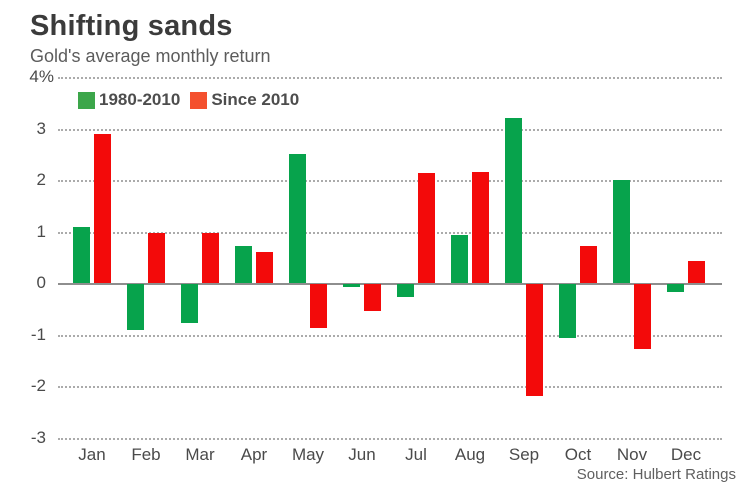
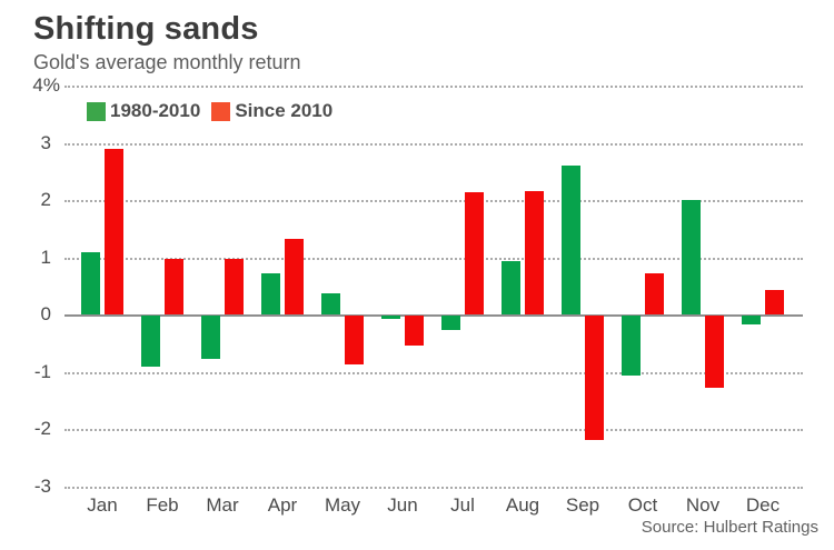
Since 2010/Apr: 0.6 -> 1.3
1980-2010/May: 2.5 -> 0.4
1980-2010/Sep: 3.2 -> 2.6
